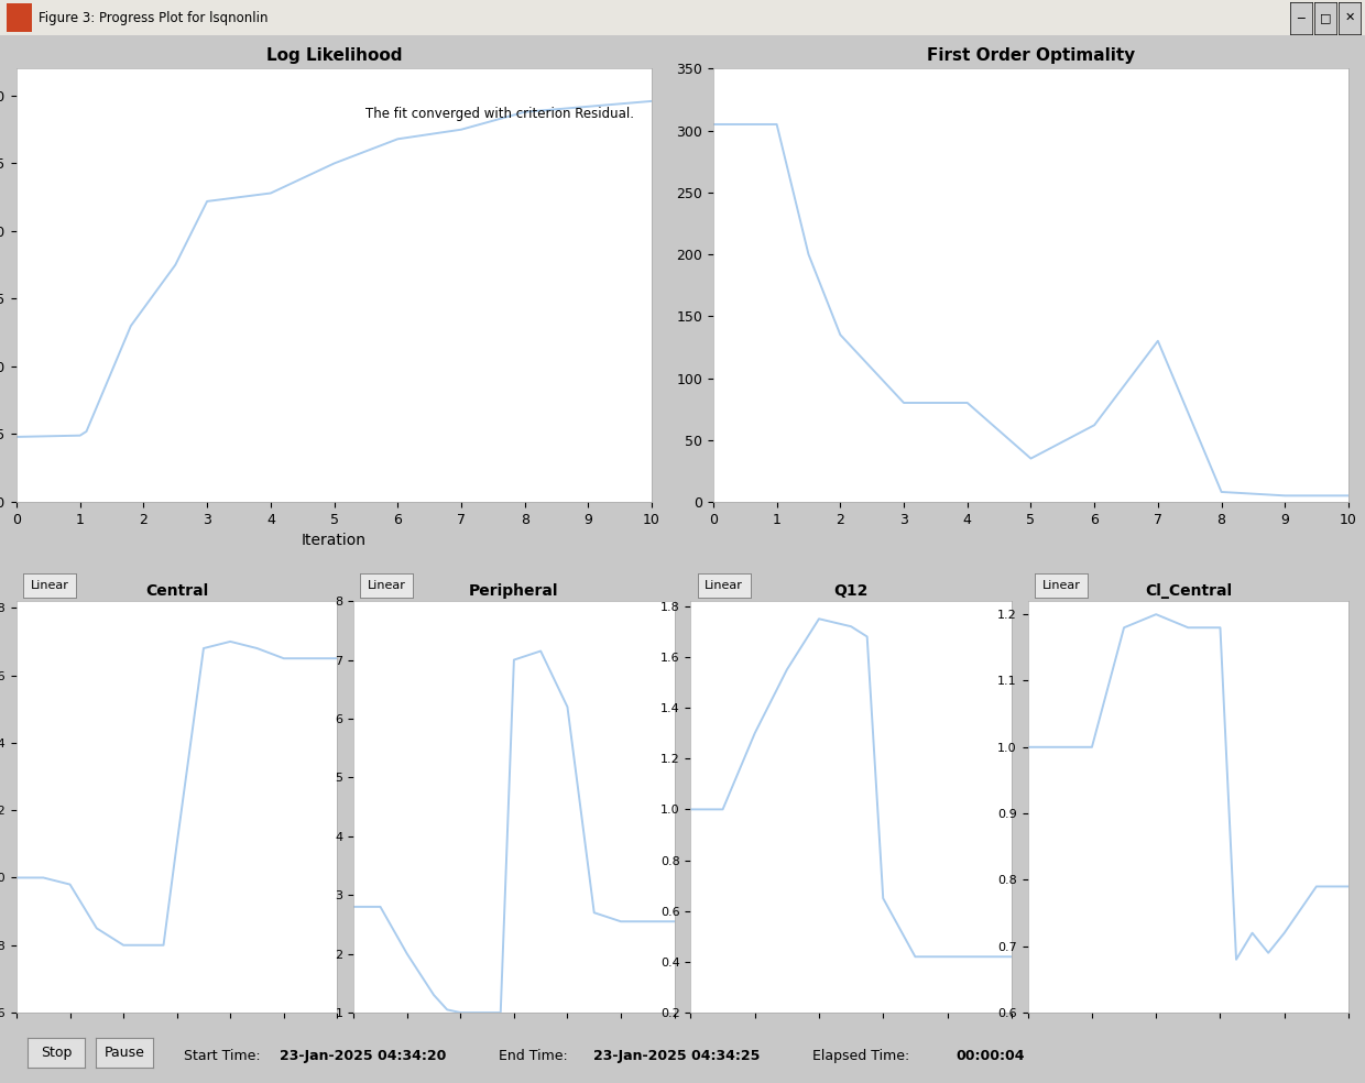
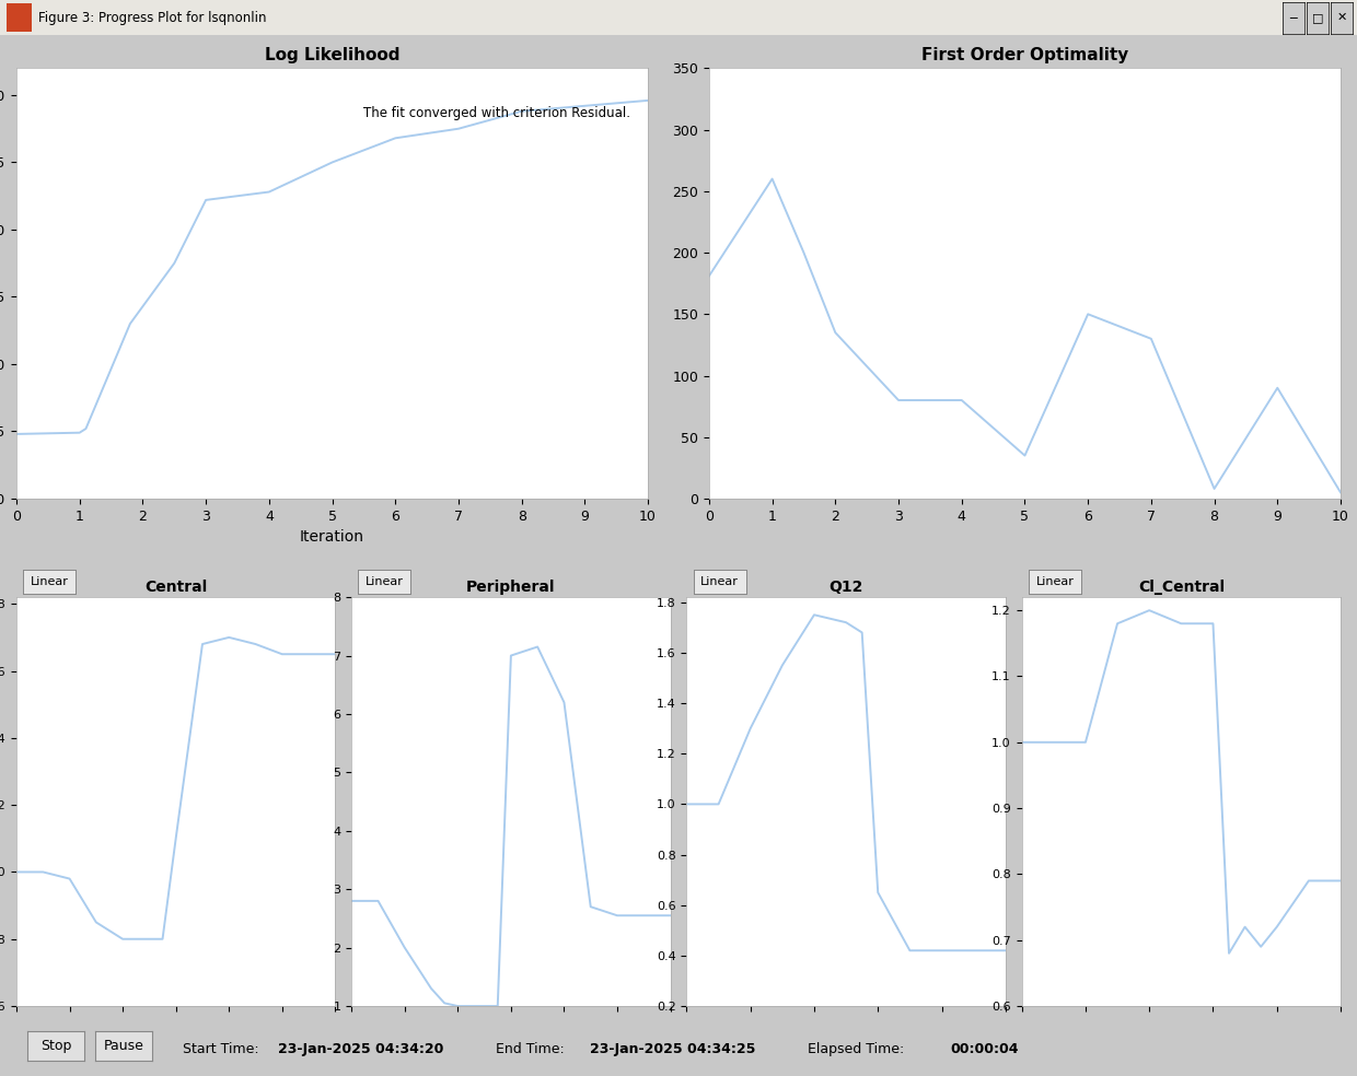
First Order Optimality/0: 305 -> 181
First Order Optimality/1: 305 -> 260
First Order Optimality/6: 62 -> 150
First Order Optimality/9: 5 -> 90
